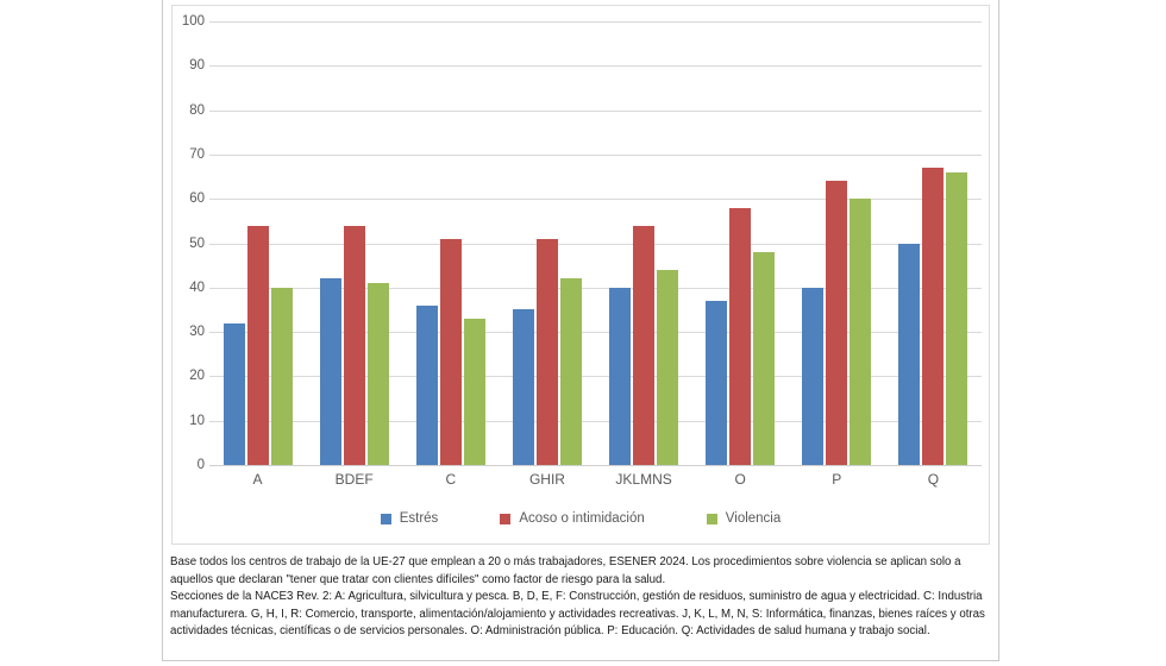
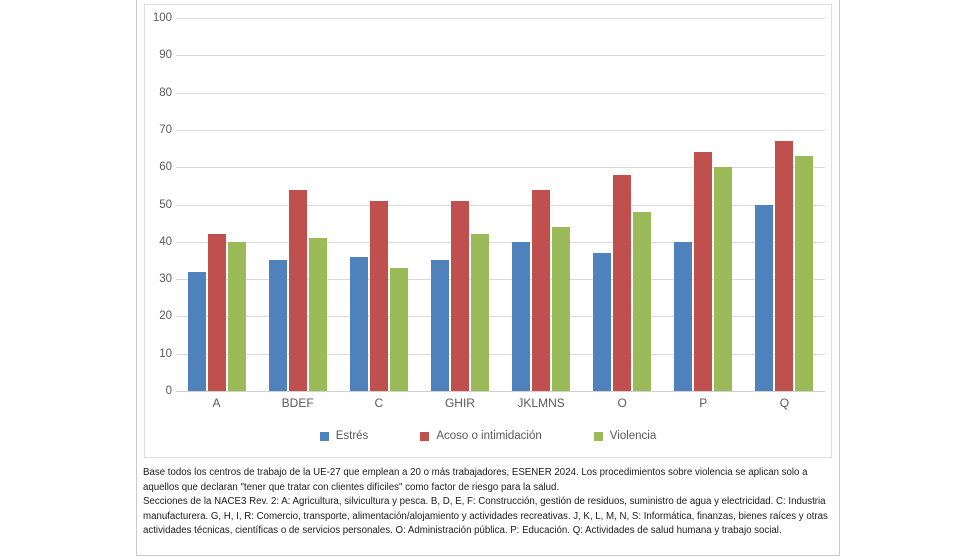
Acoso o intimidación/A: 54 -> 42
Estrés/BDEF: 42 -> 35
Violencia/Q: 66 -> 63
